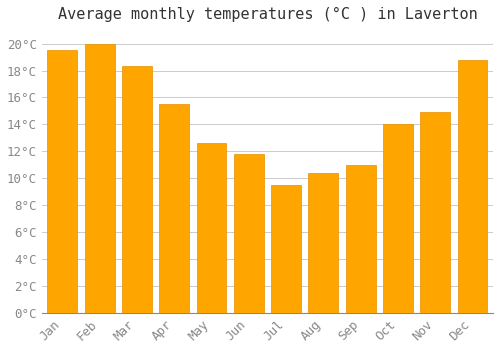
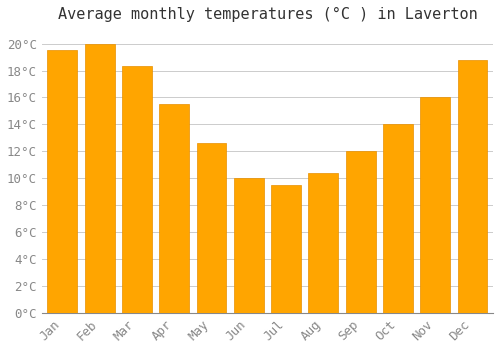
Jun: 11.8°C -> 10.0°C
Sep: 11.0°C -> 12.0°C
Nov: 14.9°C -> 16.0°C
